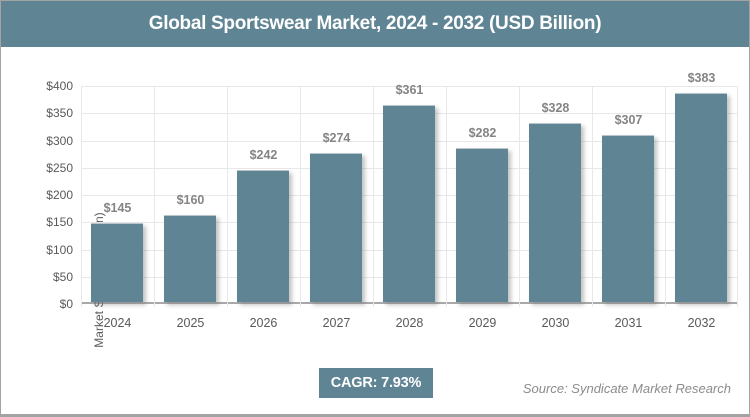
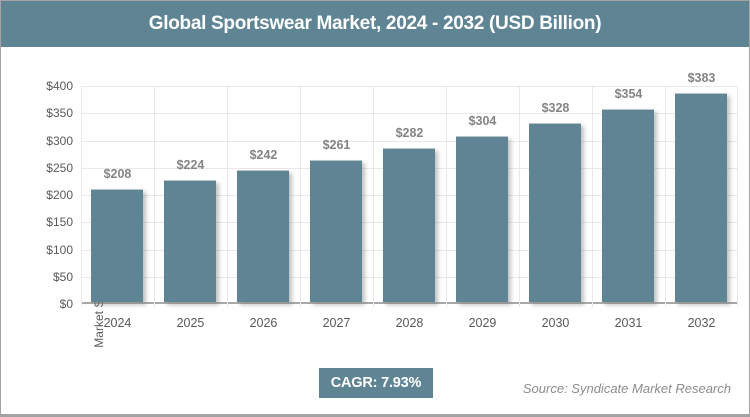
2024: $145 -> $208
2025: $160 -> $224
2027: $274 -> $261
2028: $361 -> $282
2029: $282 -> $304
2031: $307 -> $354
